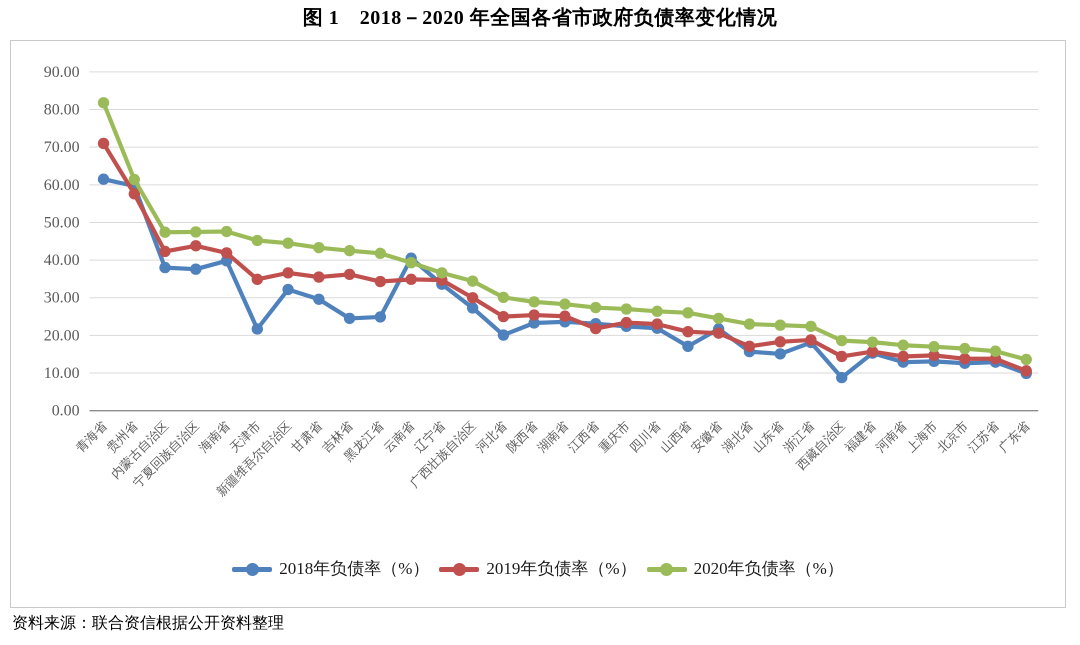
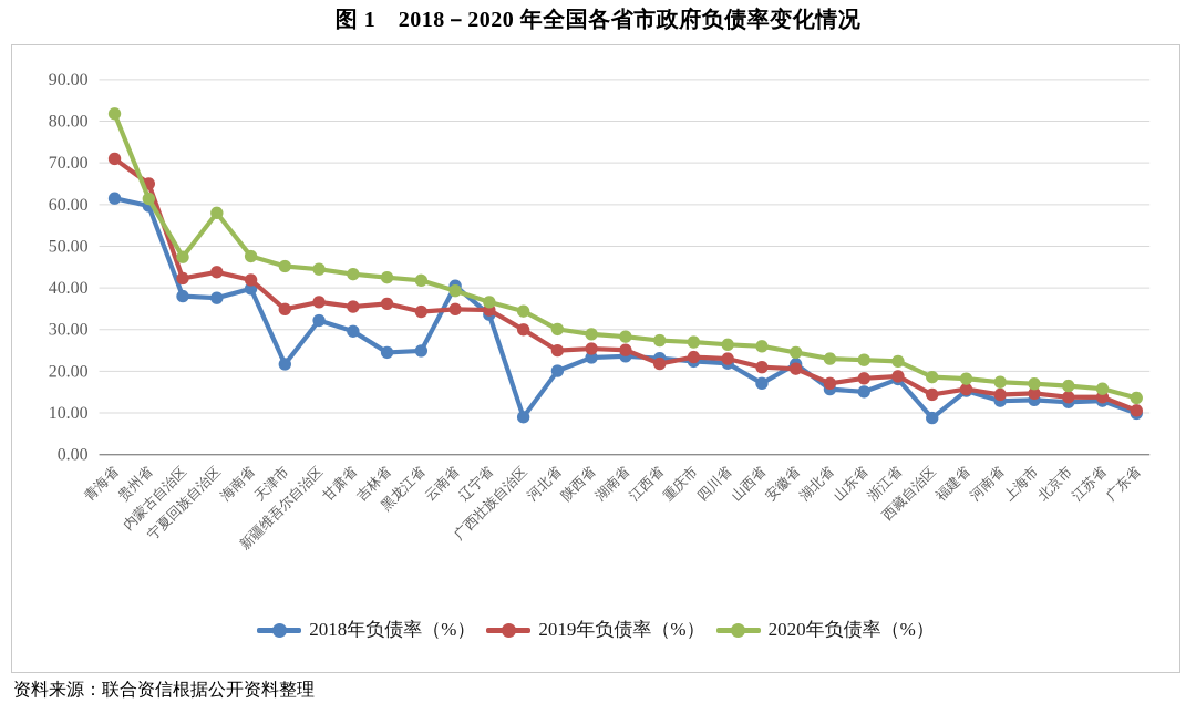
2019年负债率（%）/贵州省: 58 -> 65
2020年负债率（%）/宁夏回族自治区: 48 -> 58
2018年负债率（%）/广西壮族自治区: 27 -> 9
